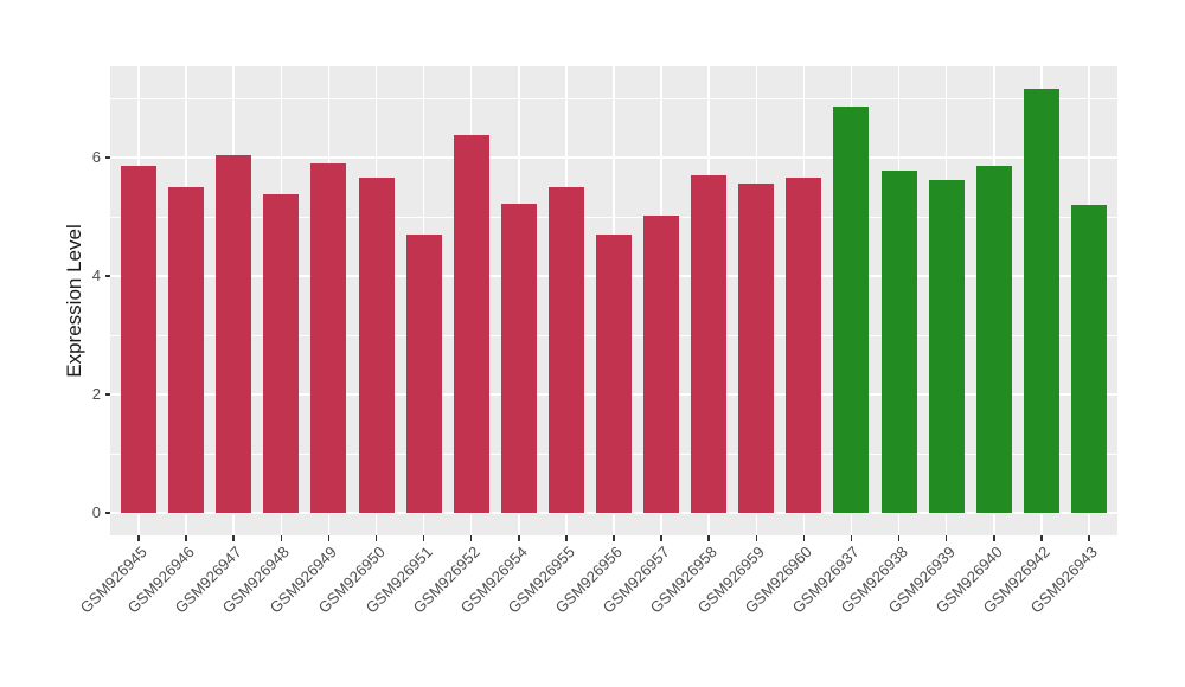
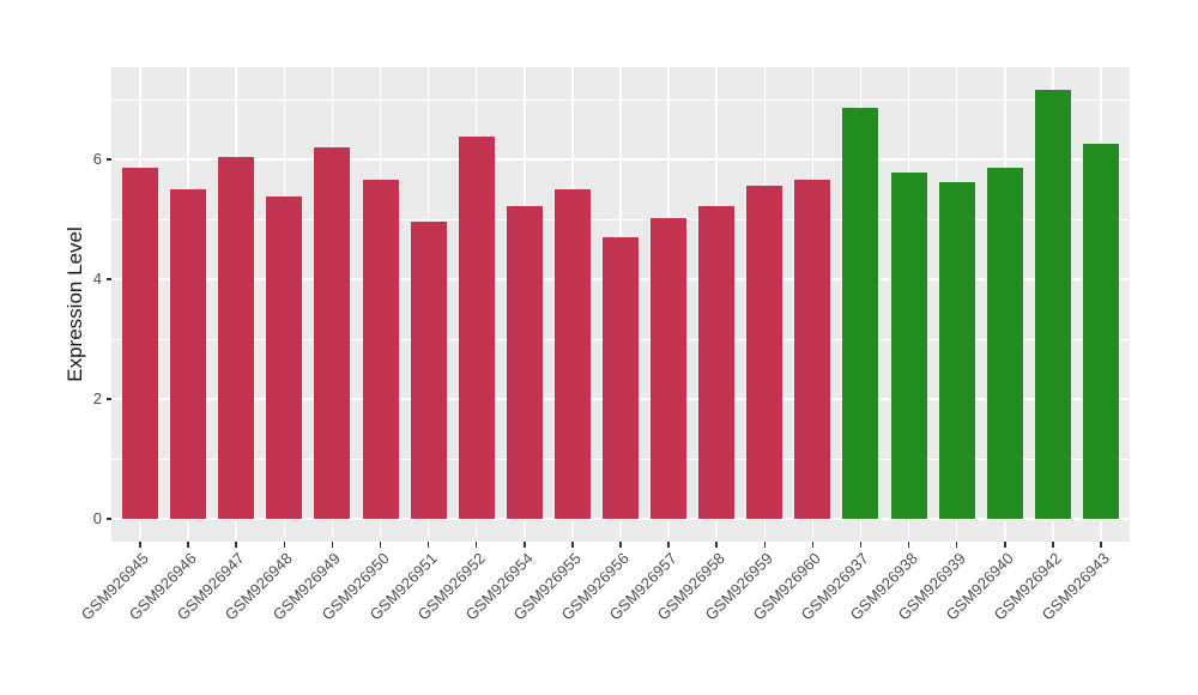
GSM926949: 5.9 -> 6.2
GSM926951: 4.7 -> 5.0
GSM926958: 5.7 -> 5.2
GSM926943: 5.2 -> 6.3
